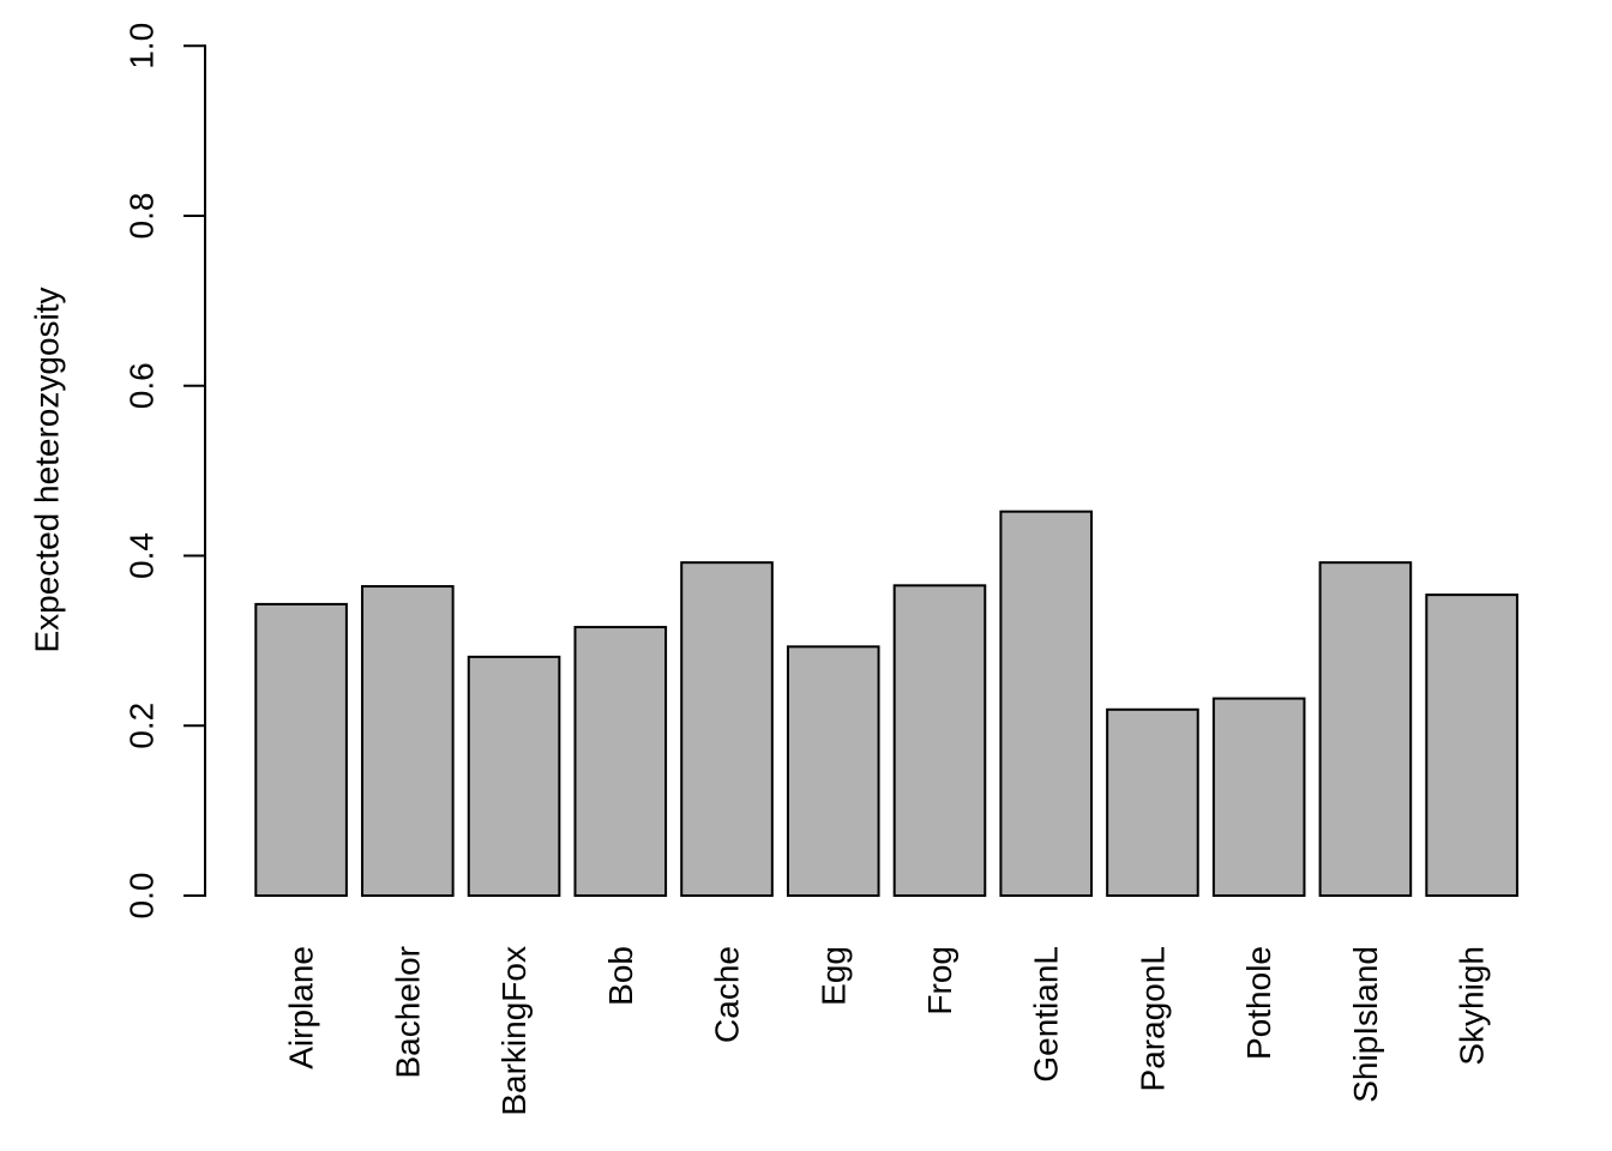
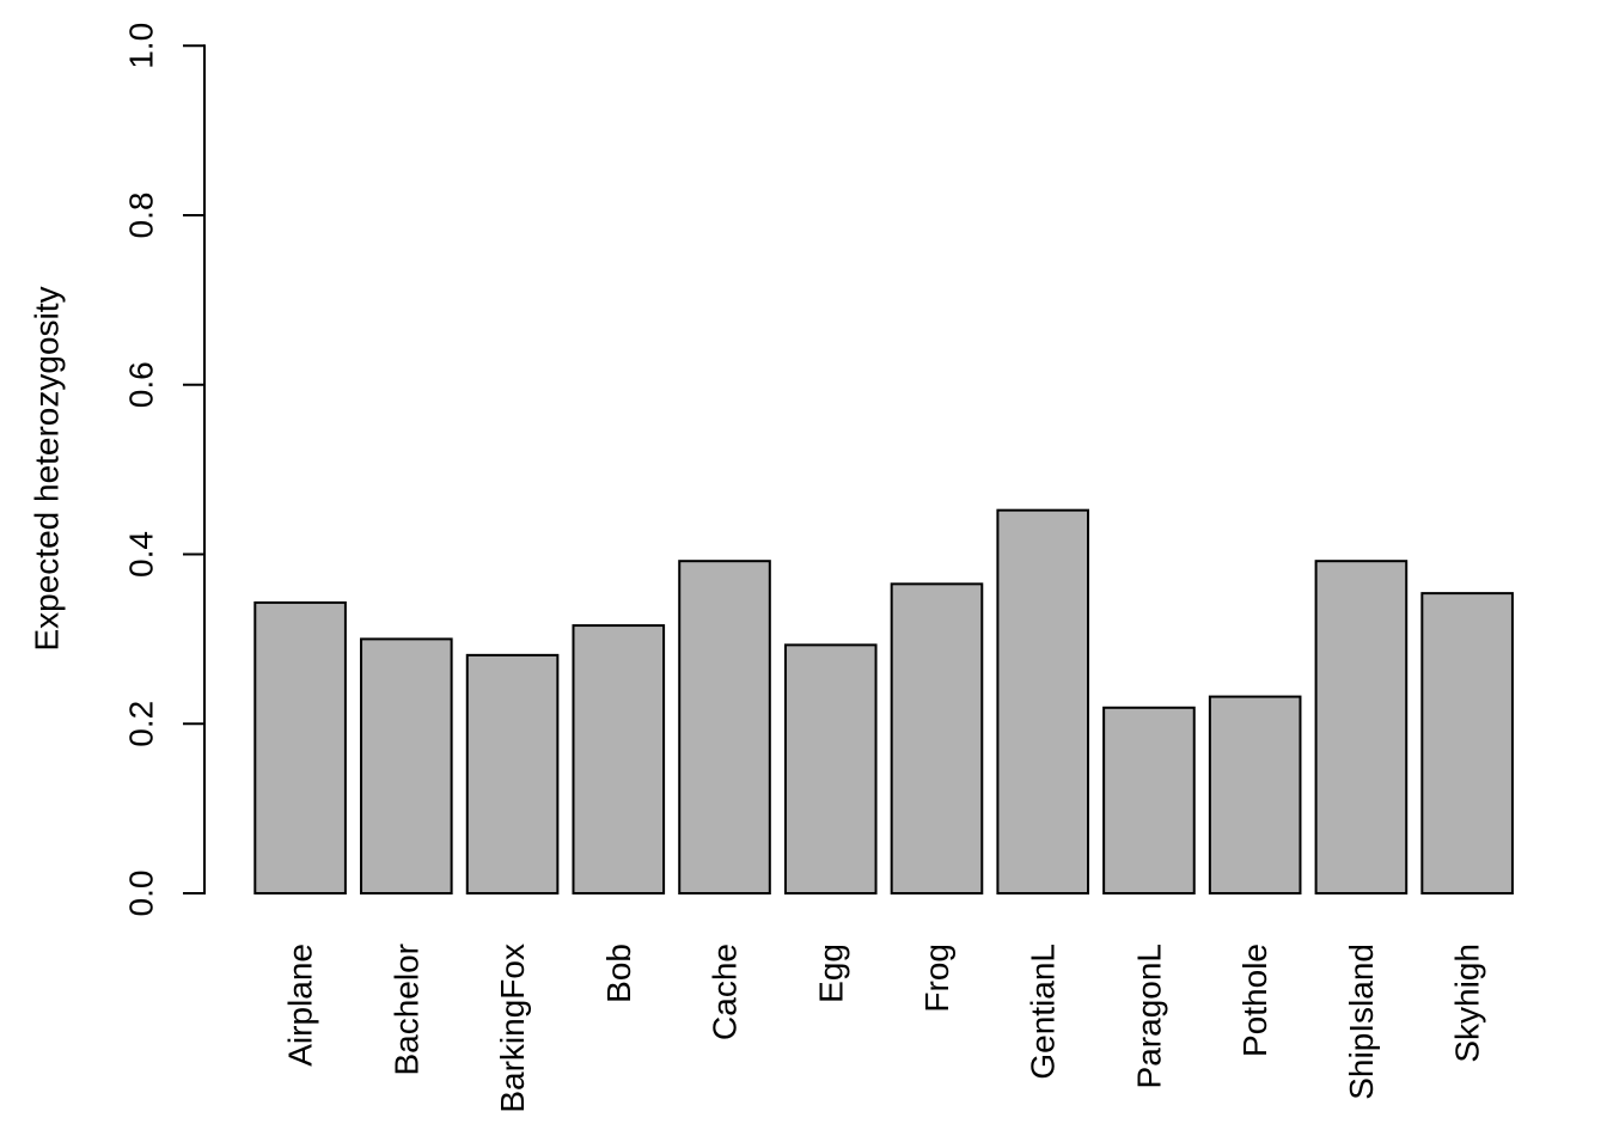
Bachelor: 0.36 -> 0.30
